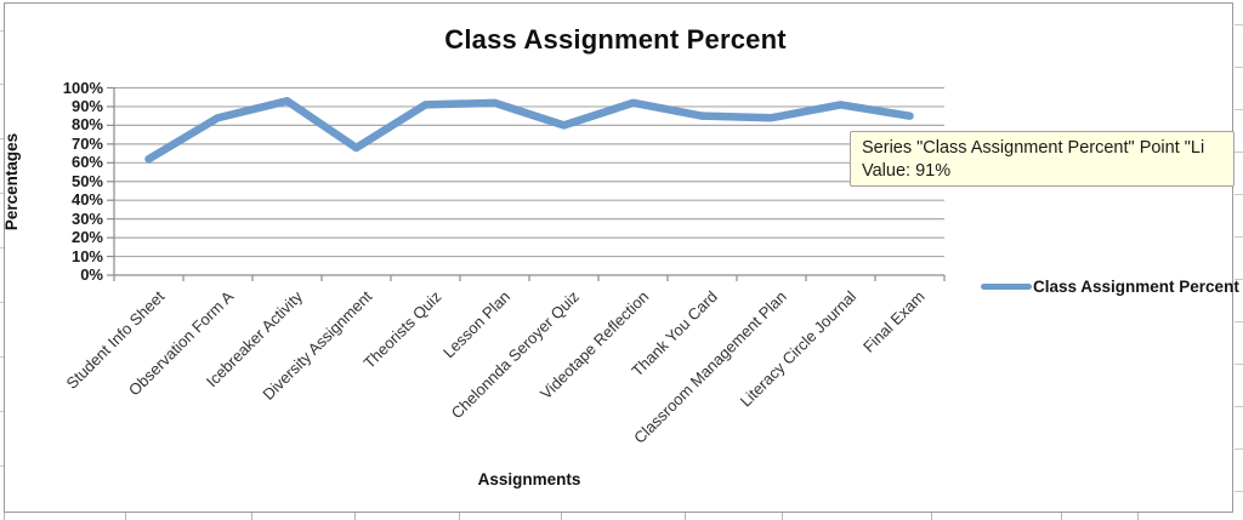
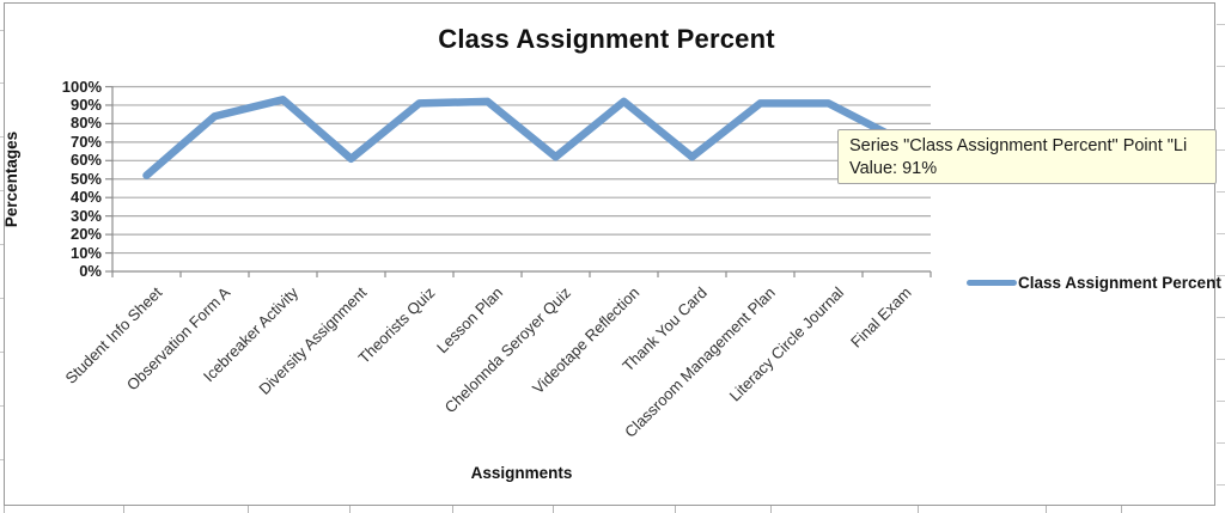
Student Info Sheet: 62% -> 52%
Diversity Assignment: 68% -> 61%
Chelonnda Seroyer Quiz: 80% -> 62%
Thank You Card: 85% -> 62%
Classroom Management Plan: 84% -> 91%
Final Exam: 85% -> 72%
